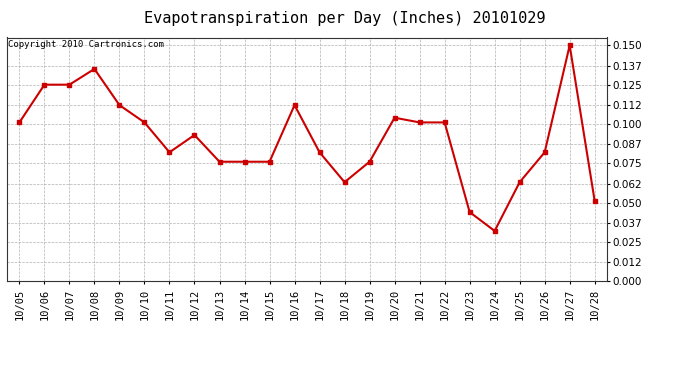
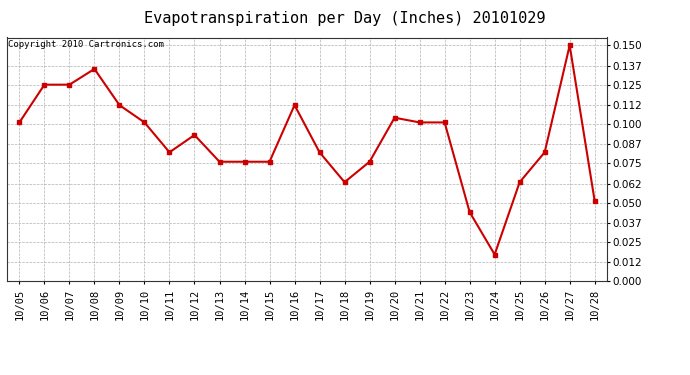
10/24: 0.032 -> 0.017
